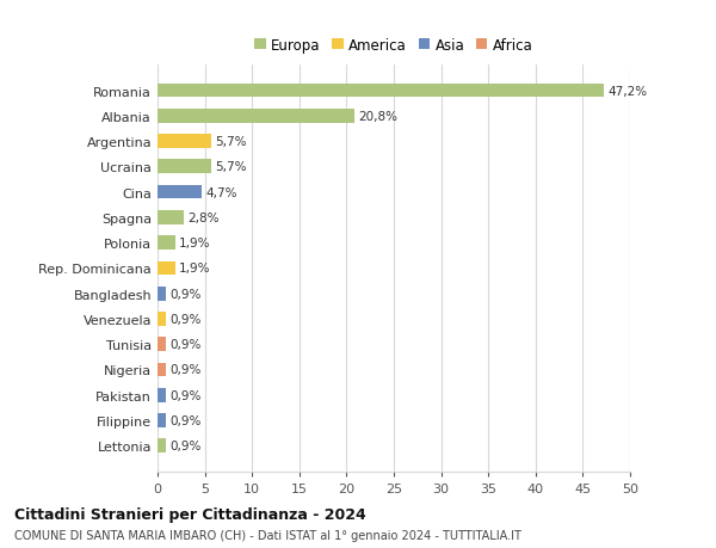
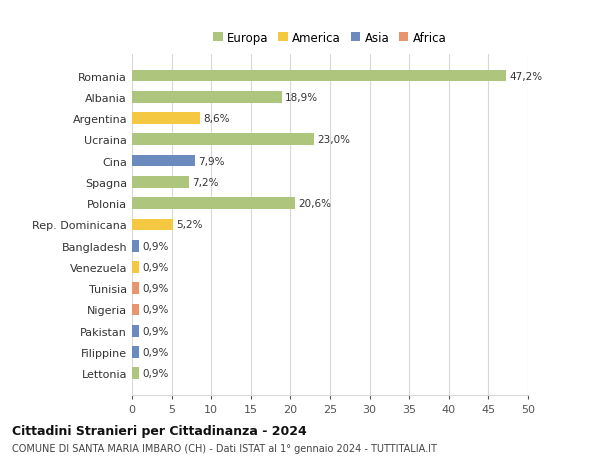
Albania: 20,8% -> 18,9%
Argentina: 5,7% -> 8,6%
Ucraina: 5,7% -> 23,0%
Cina: 4,7% -> 7,9%
Spagna: 2,8% -> 7,2%
Polonia: 1,9% -> 20,6%
Rep. Dominicana: 1,9% -> 5,2%
